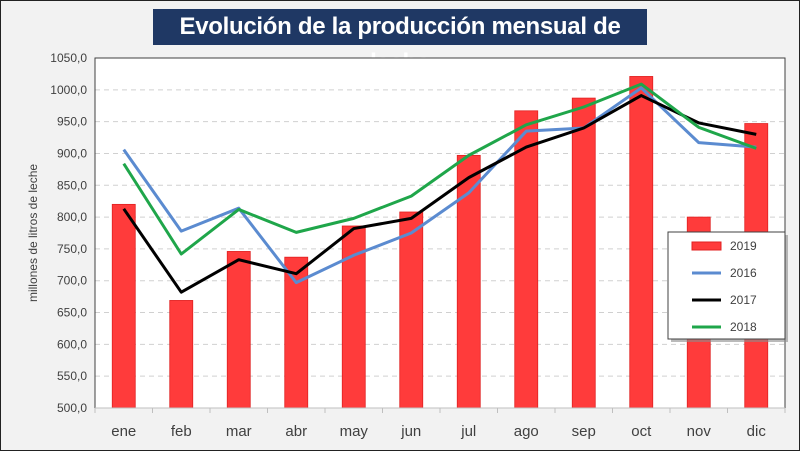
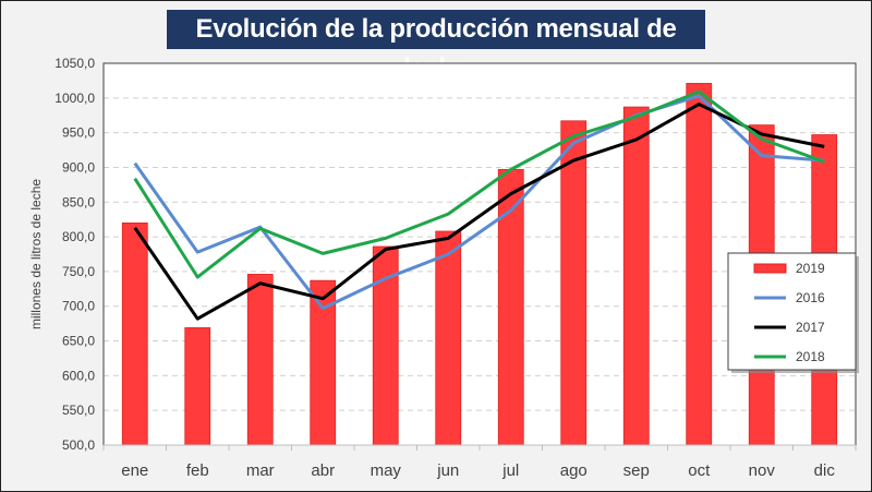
2016/sep: 940 -> 980
2019/nov: 800 -> 960
